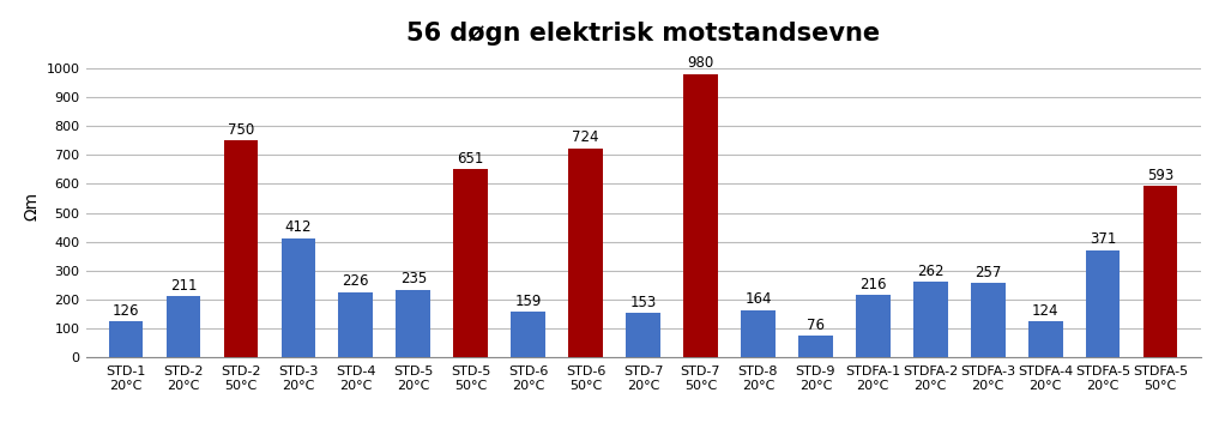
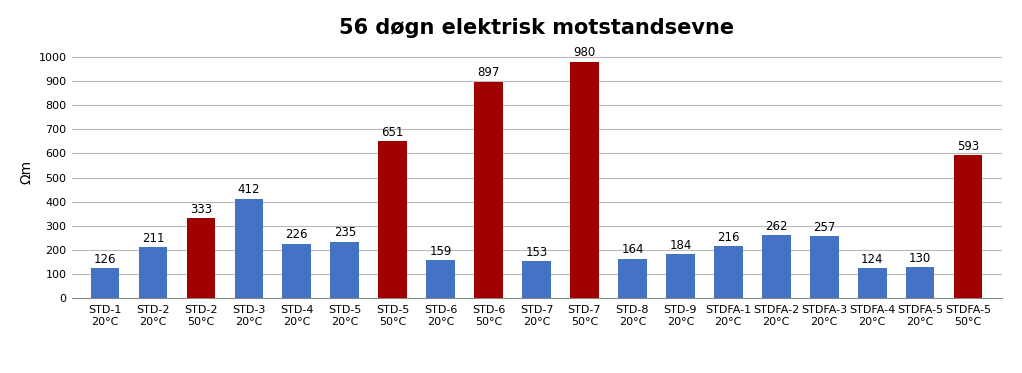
STD-2 50°C: 750 -> 333
STD-6 50°C: 724 -> 897
STD-9 20°C: 76 -> 184
STDFA-5 20°C: 371 -> 130
